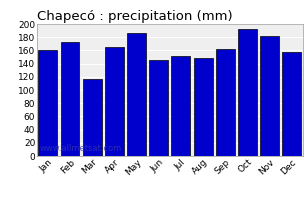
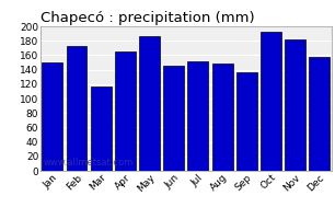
Jan: 160 -> 150
Sep: 162 -> 136
